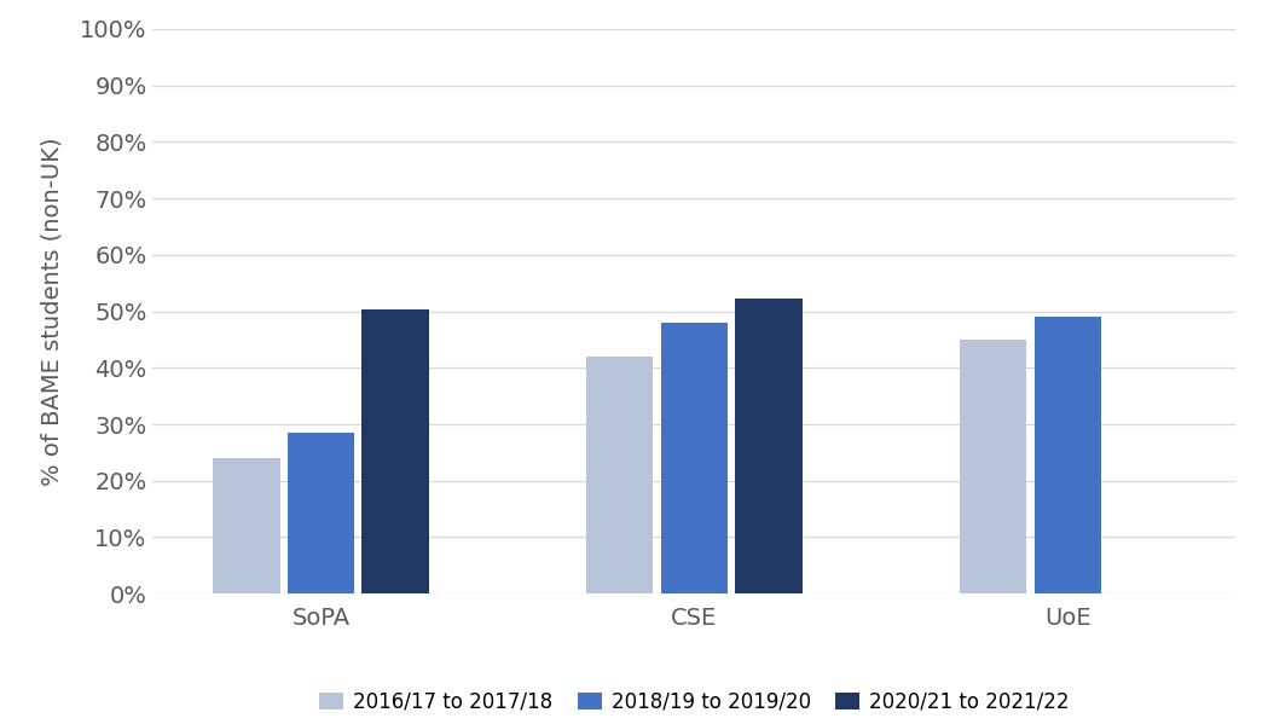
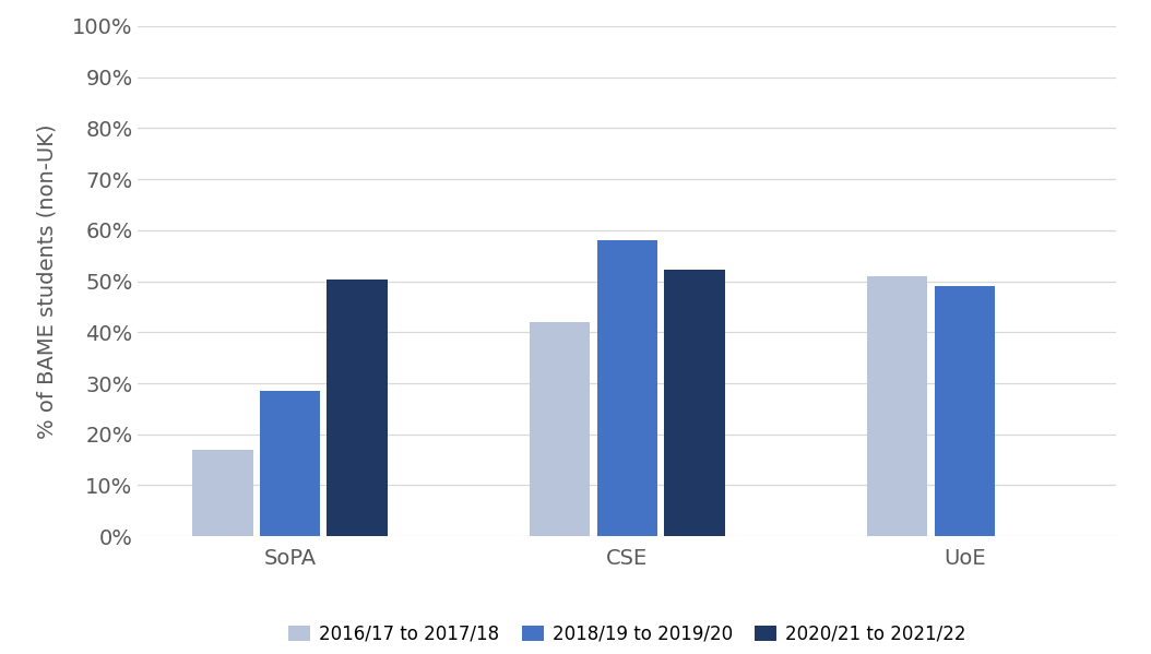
2016/17 to 2017/18/SoPA: 24% -> 17%
2018/19 to 2019/20/CSE: 48.0% -> 58.0%
2016/17 to 2017/18/UoE: 45% -> 51%
